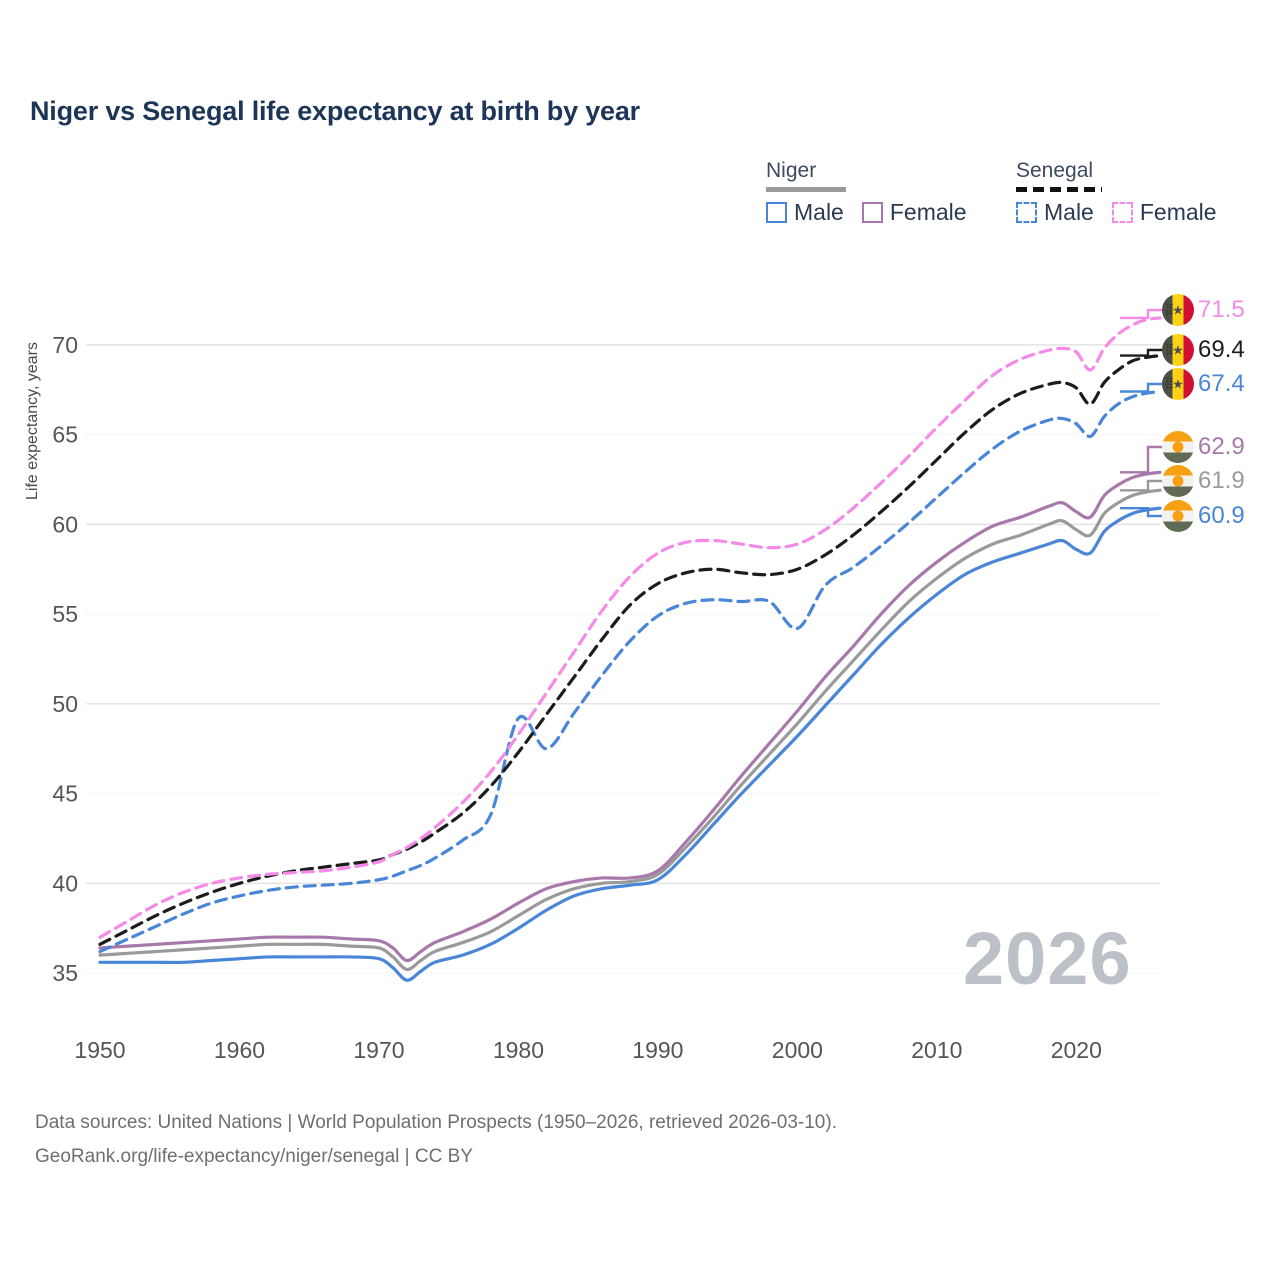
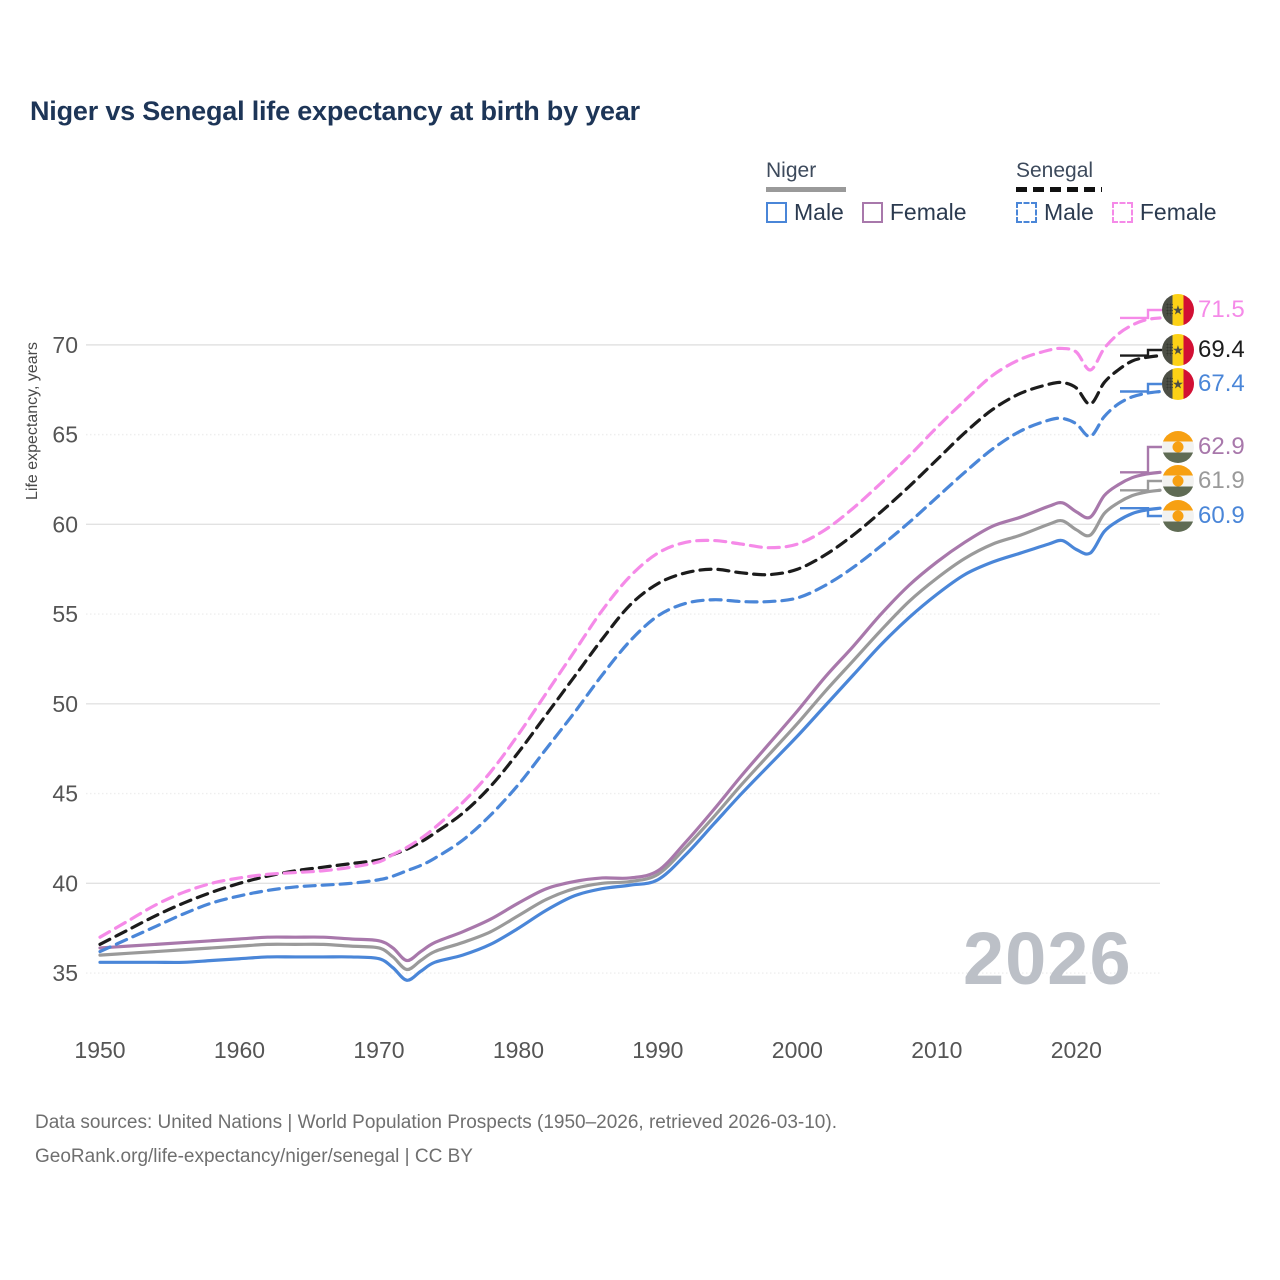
Senegal Male/1980: 49.2 -> 45.5
Senegal Male/2000: 54.2 -> 55.9
